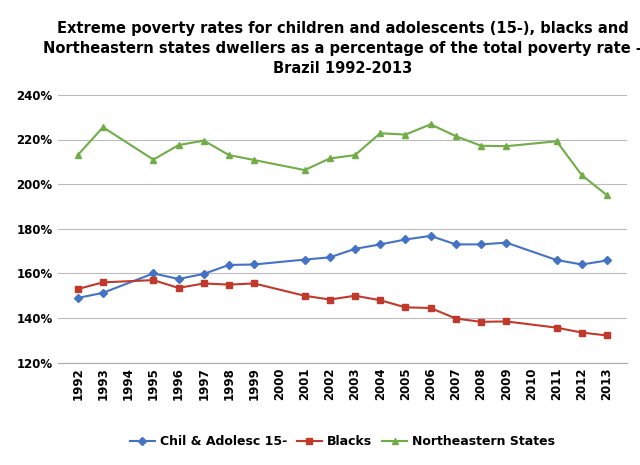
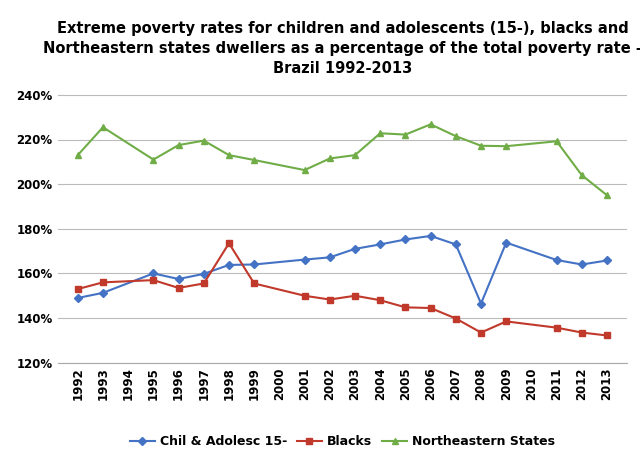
Blacks/1998: 155.0% -> 173.5%
Chil & Adolesc 15-/2008: 173.0% -> 146.5%
Blacks/2008: 138.3% -> 133.5%
